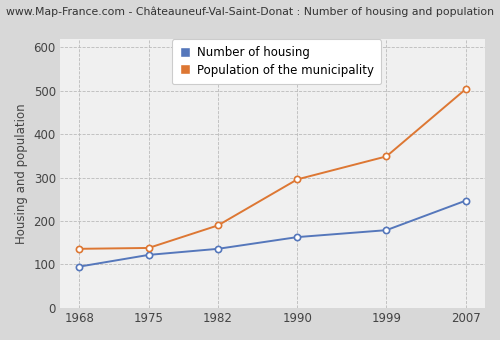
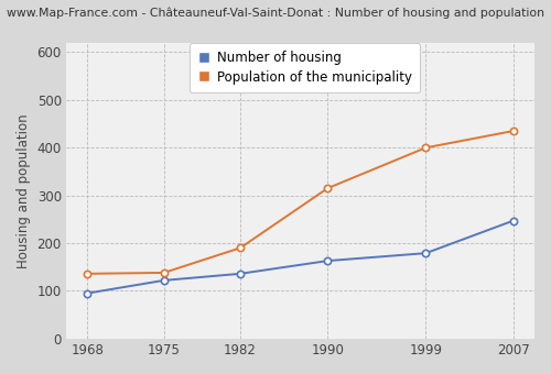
Population of the municipality/1990: 296 -> 315
Population of the municipality/1999: 349 -> 400
Population of the municipality/2007: 504 -> 435
